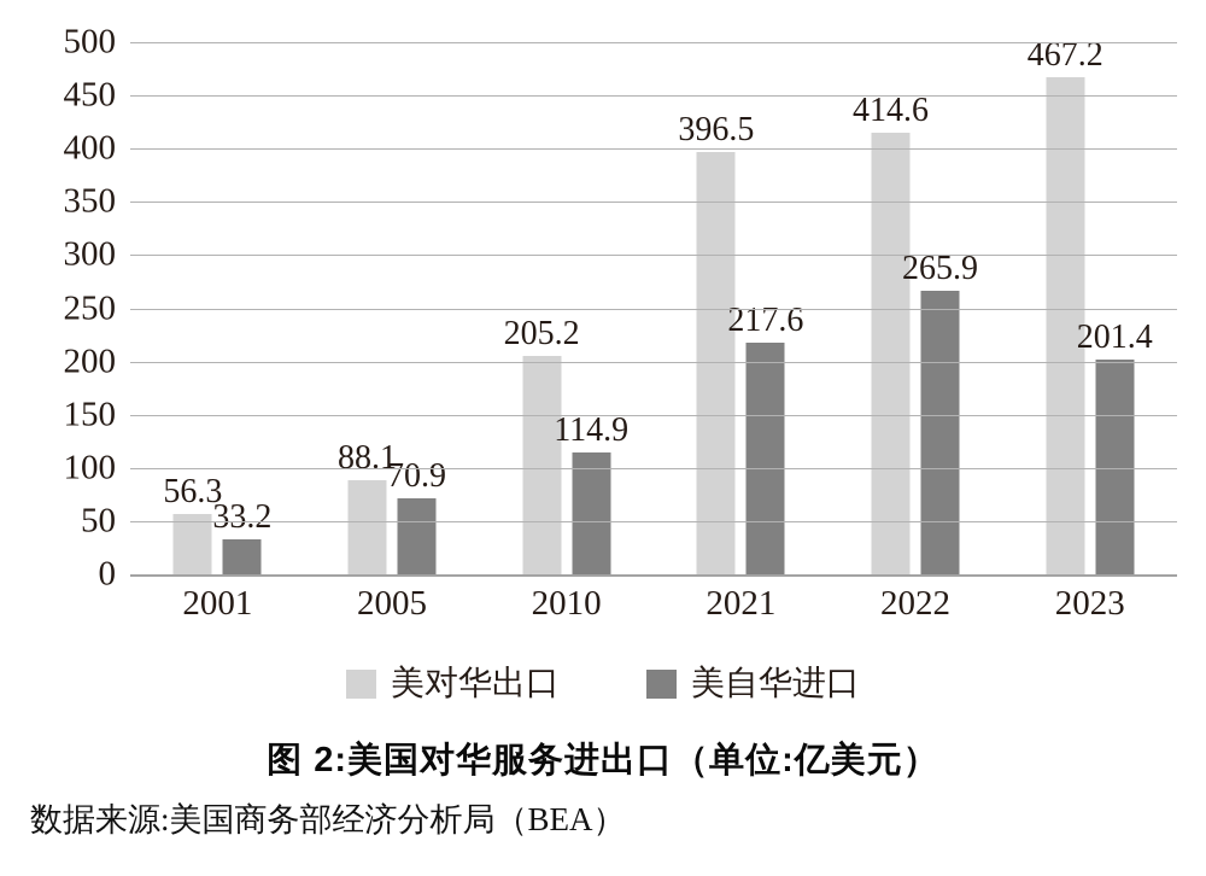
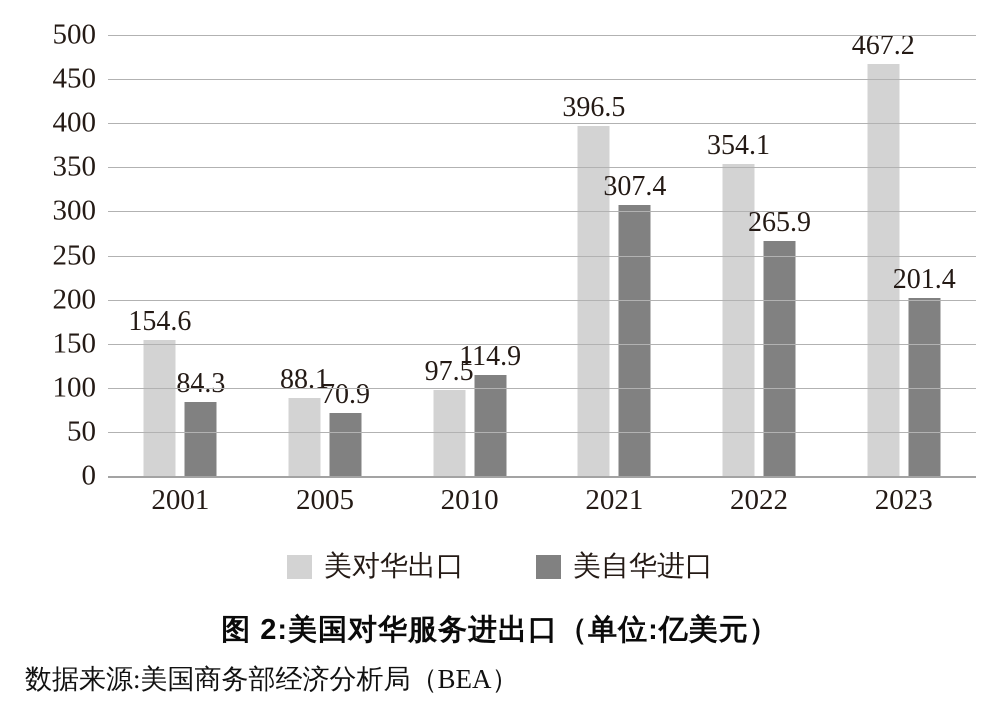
美对华出口/2001: 56.3 -> 154.6
美自华进口/2001: 33.2 -> 84.3
美对华出口/2010: 205.2 -> 97.5
美自华进口/2021: 217.6 -> 307.4
美对华出口/2022: 414.6 -> 354.1
